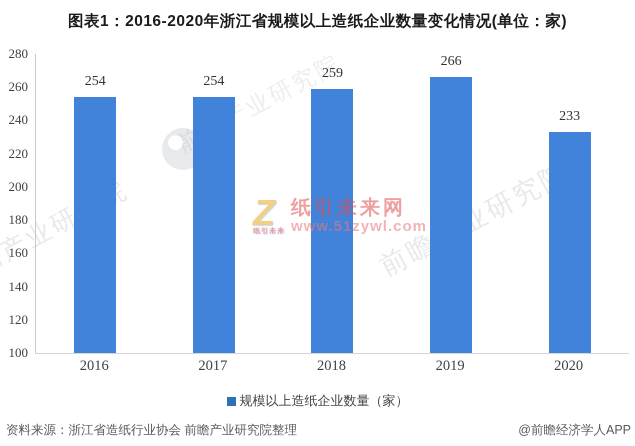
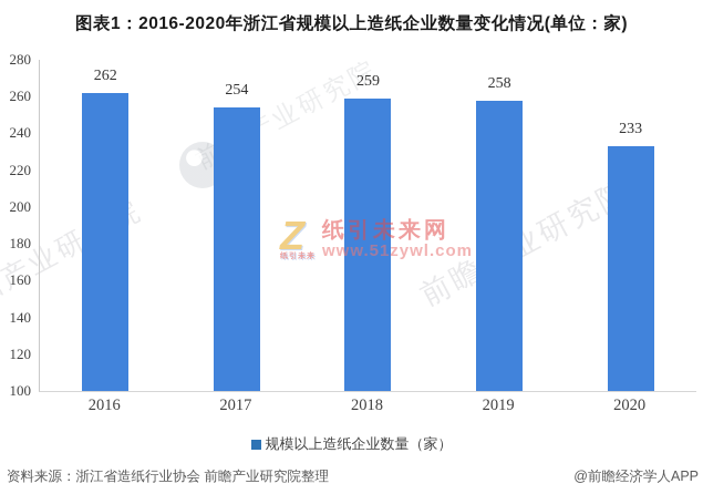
2016: 254 -> 262
2019: 266 -> 258
